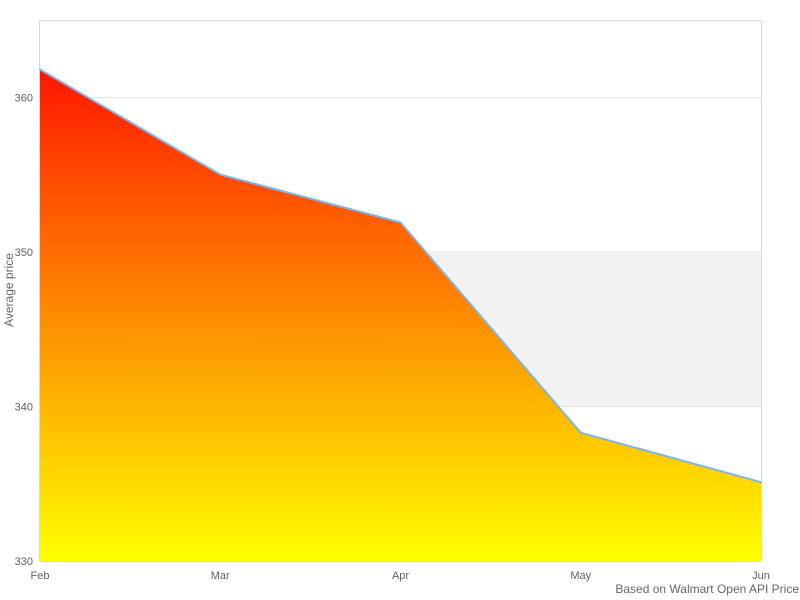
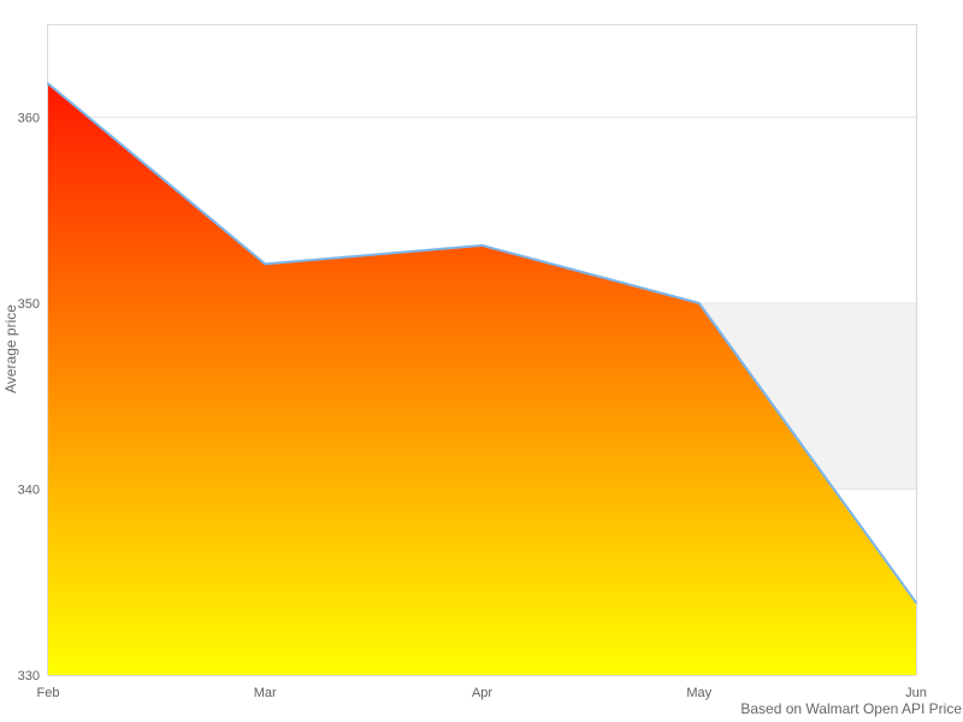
Mar: 355.0 -> 352.1
Apr: 351.9 -> 353.1
May: 338.3 -> 350.0
Jun: 335.1 -> 333.9
